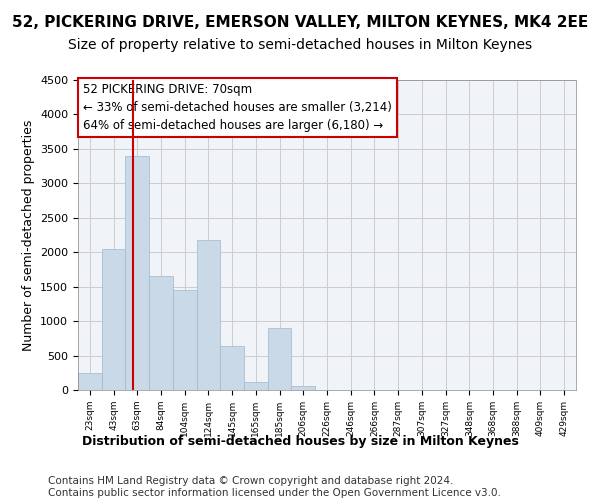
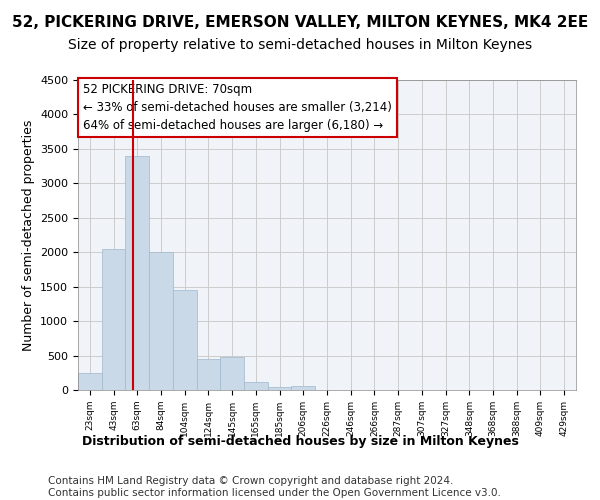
84sqm: 1660 -> 2000
124sqm: 2180 -> 450
145sqm: 640 -> 480
185sqm: 900 -> 50
